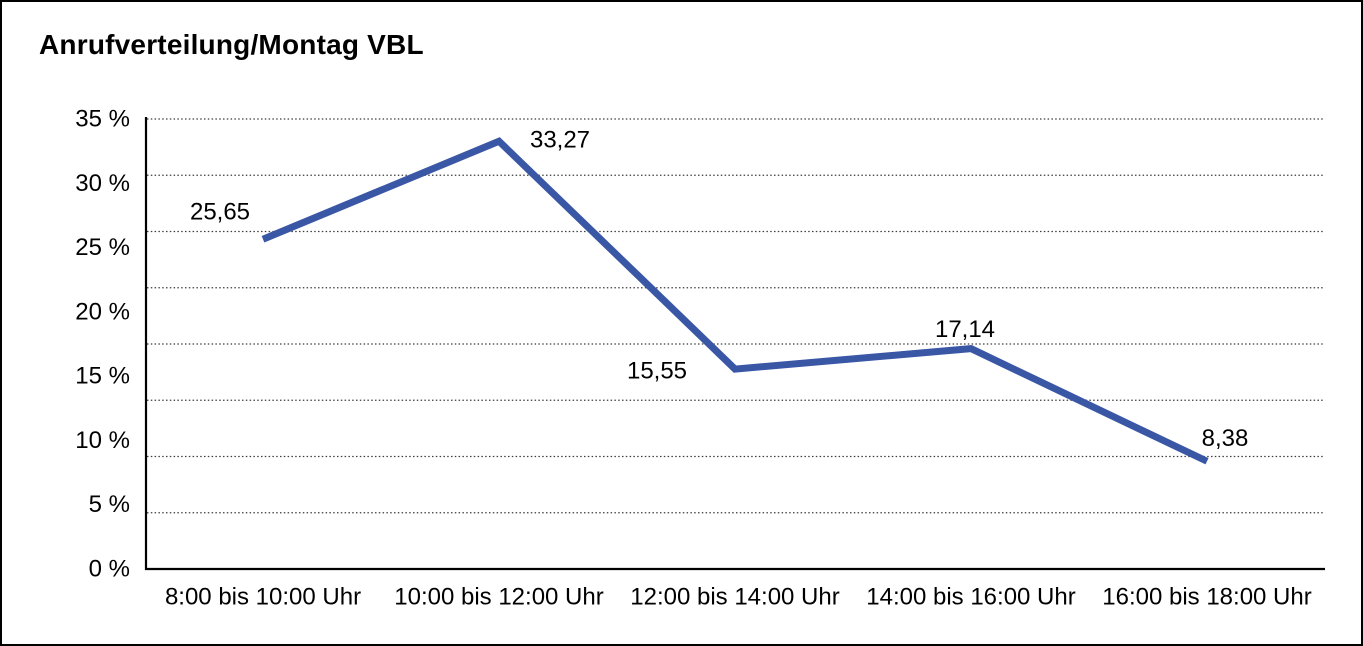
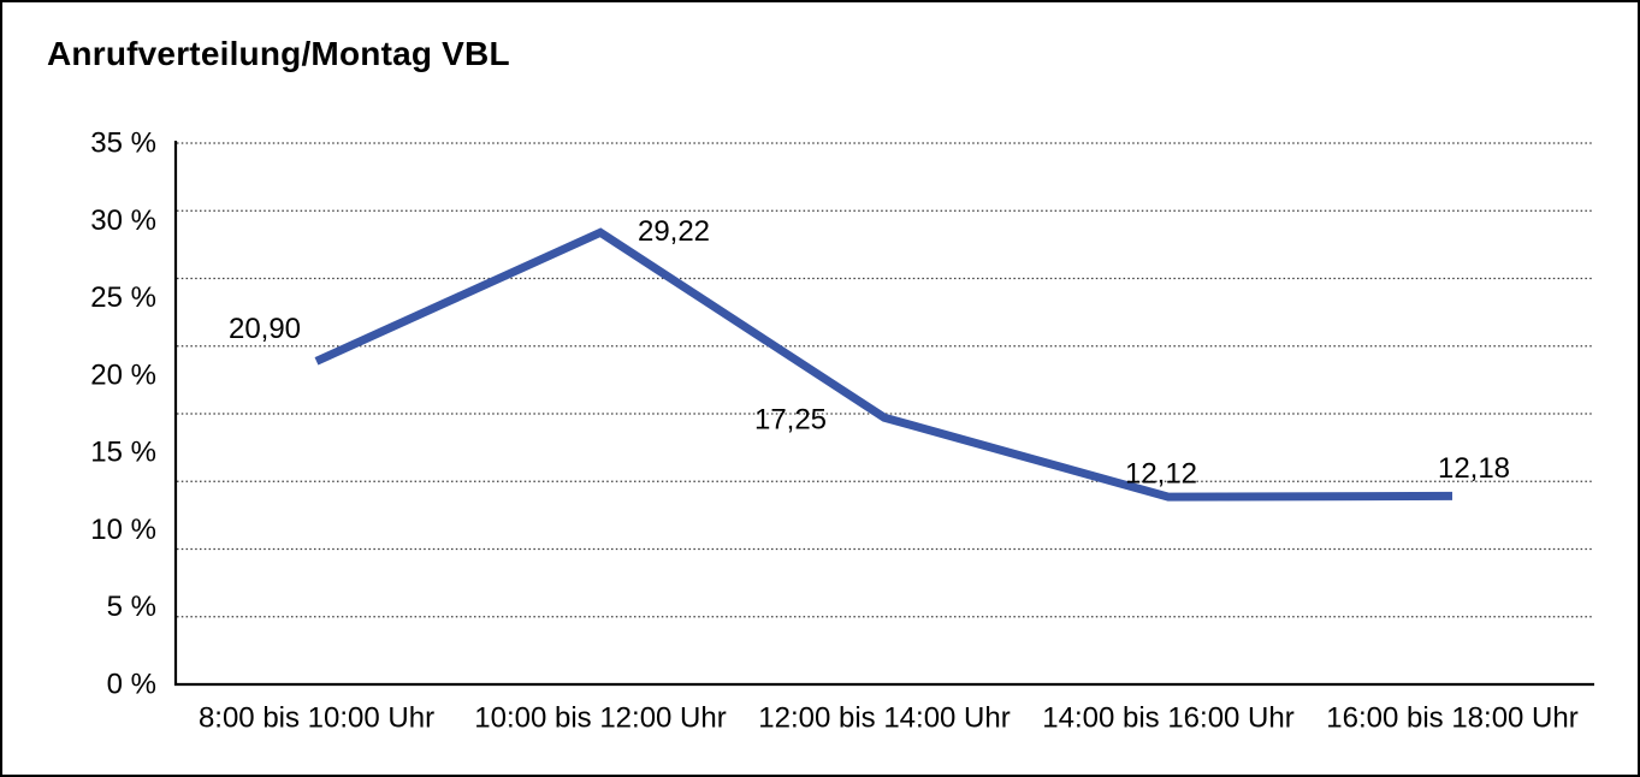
8:00 bis 10:00 Uhr: 25,65 -> 20,90
10:00 bis 12:00 Uhr: 33,27 -> 29,22
12:00 bis 14:00 Uhr: 15,55 -> 17,25
14:00 bis 16:00 Uhr: 17,14 -> 12,12
16:00 bis 18:00 Uhr: 8,38 -> 12,18
